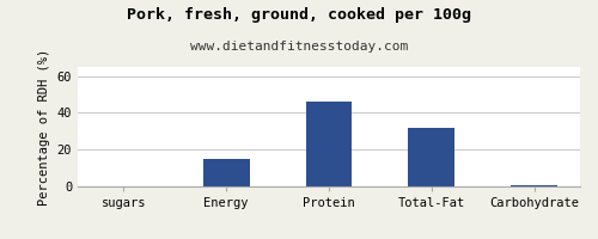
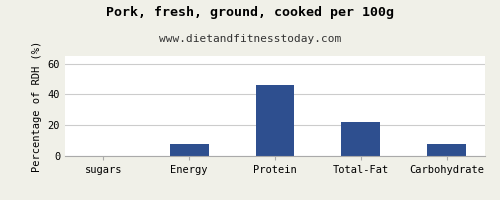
Energy: 15 -> 8
Total-Fat: 32 -> 22
Carbohydrate: 0 -> 8
